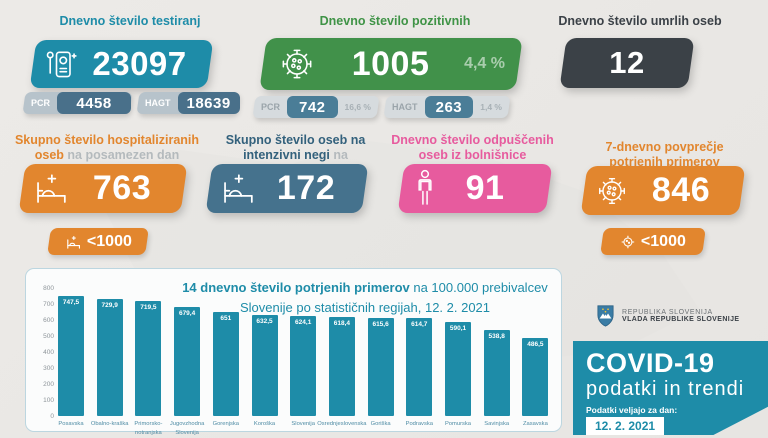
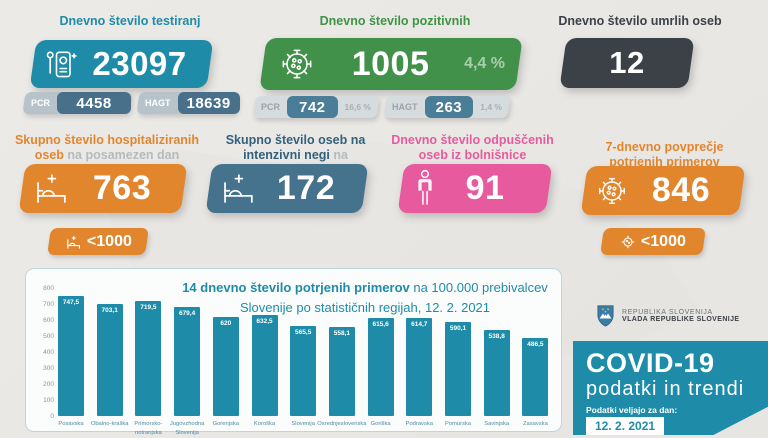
Obalno-kraška: 729,9 -> 703,1
Gorenjska: 651 -> 620
Slovenija: 624,1 -> 565,5
Osrednjeslovenska: 618,4 -> 558,1
